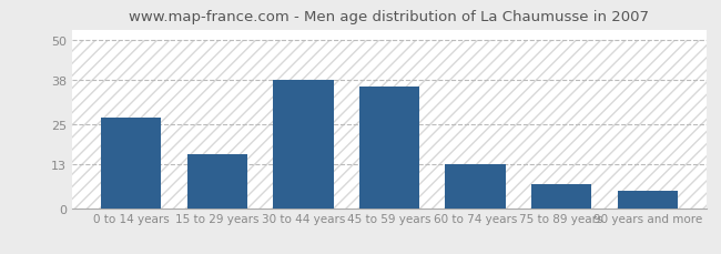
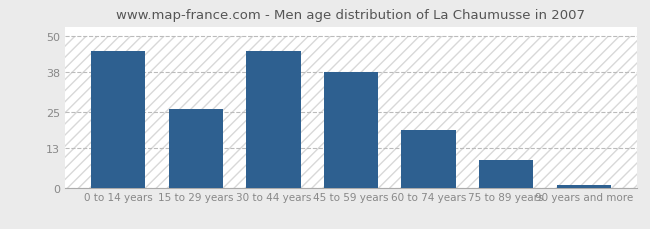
0 to 14 years: 27 -> 45
15 to 29 years: 16 -> 26
30 to 44 years: 38 -> 45
45 to 59 years: 36 -> 38
60 to 74 years: 13 -> 19
75 to 89 years: 7 -> 9
90 years and more: 5 -> 1
